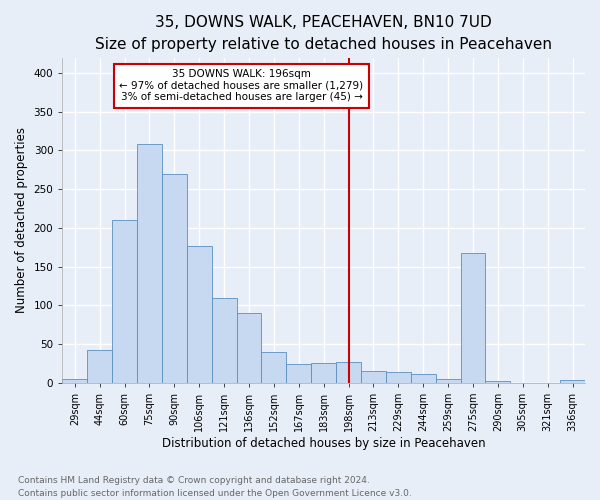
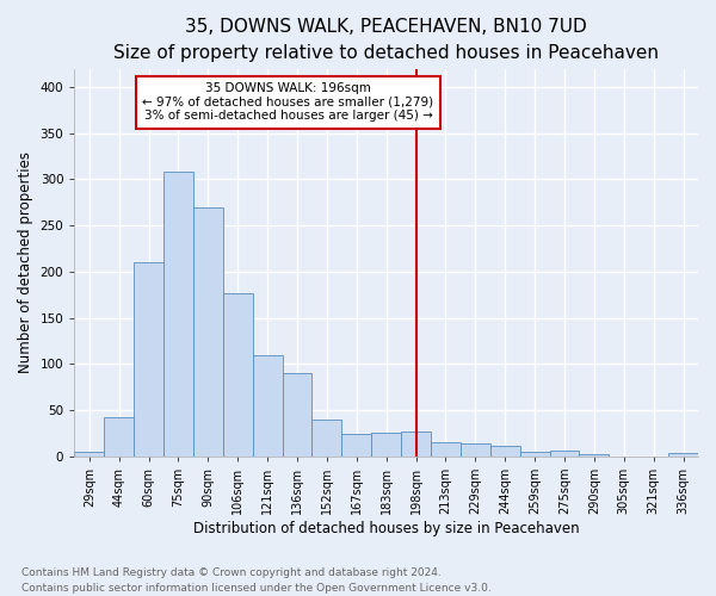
275sqm: 168 -> 6
